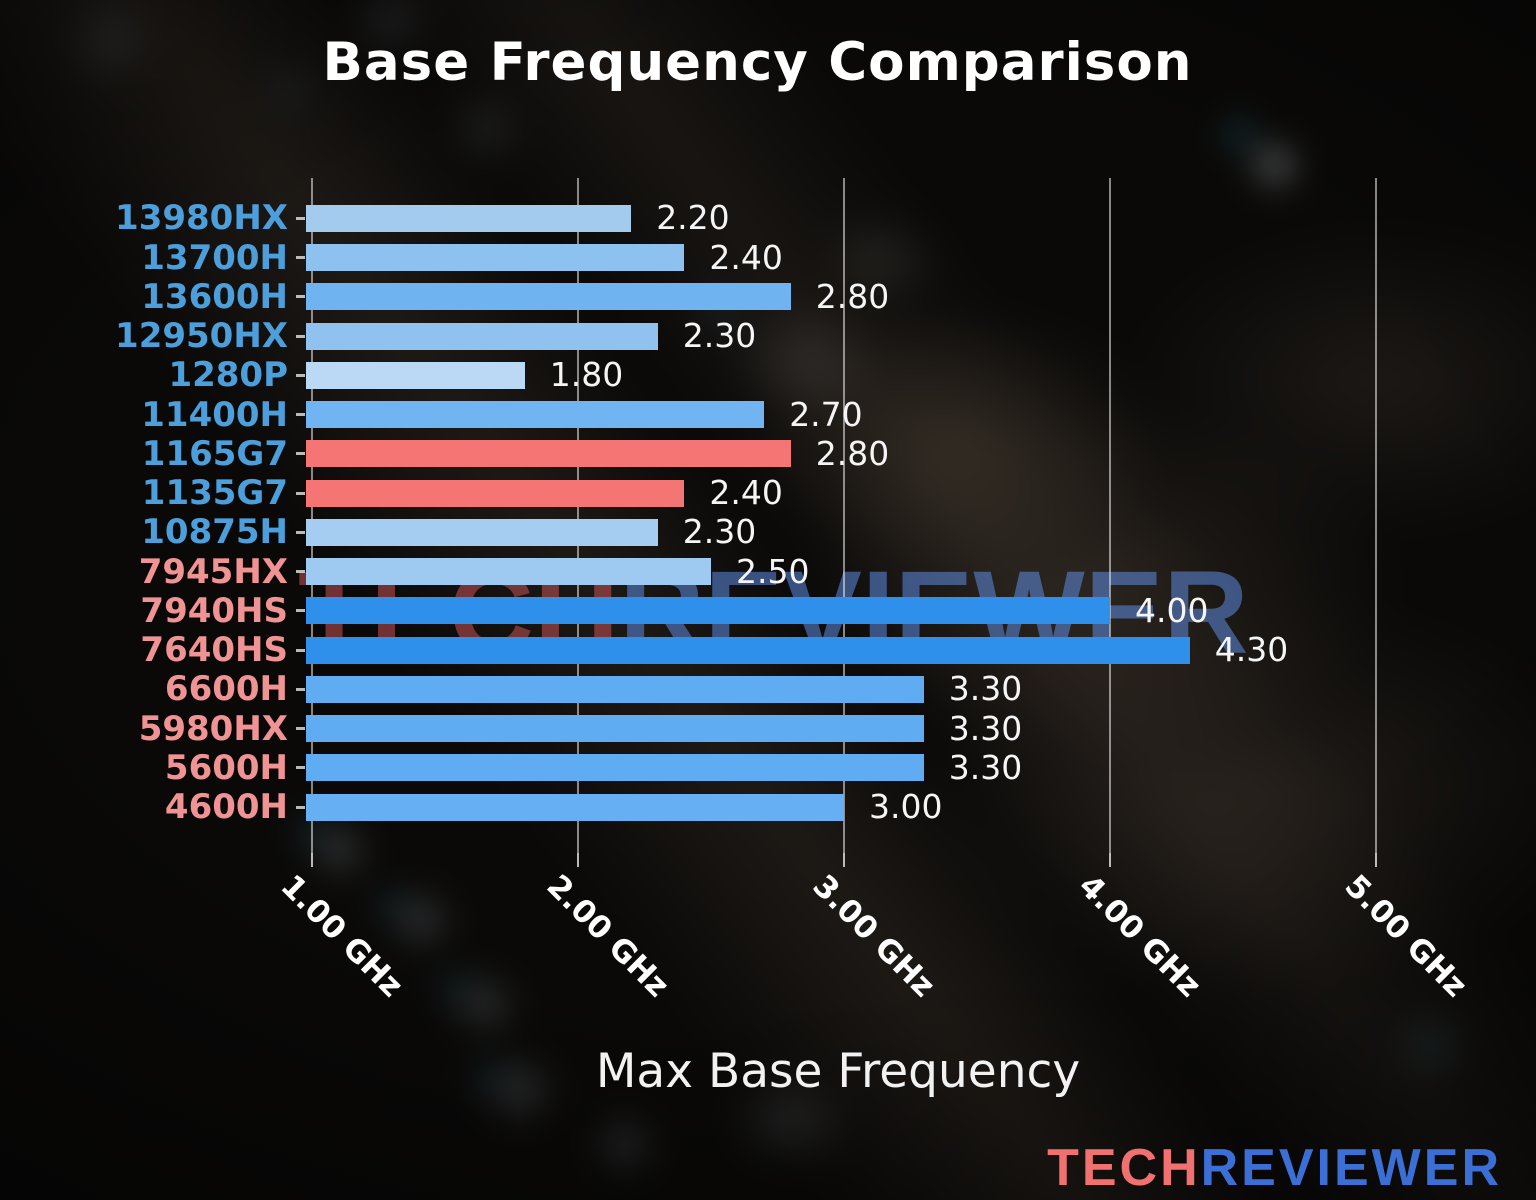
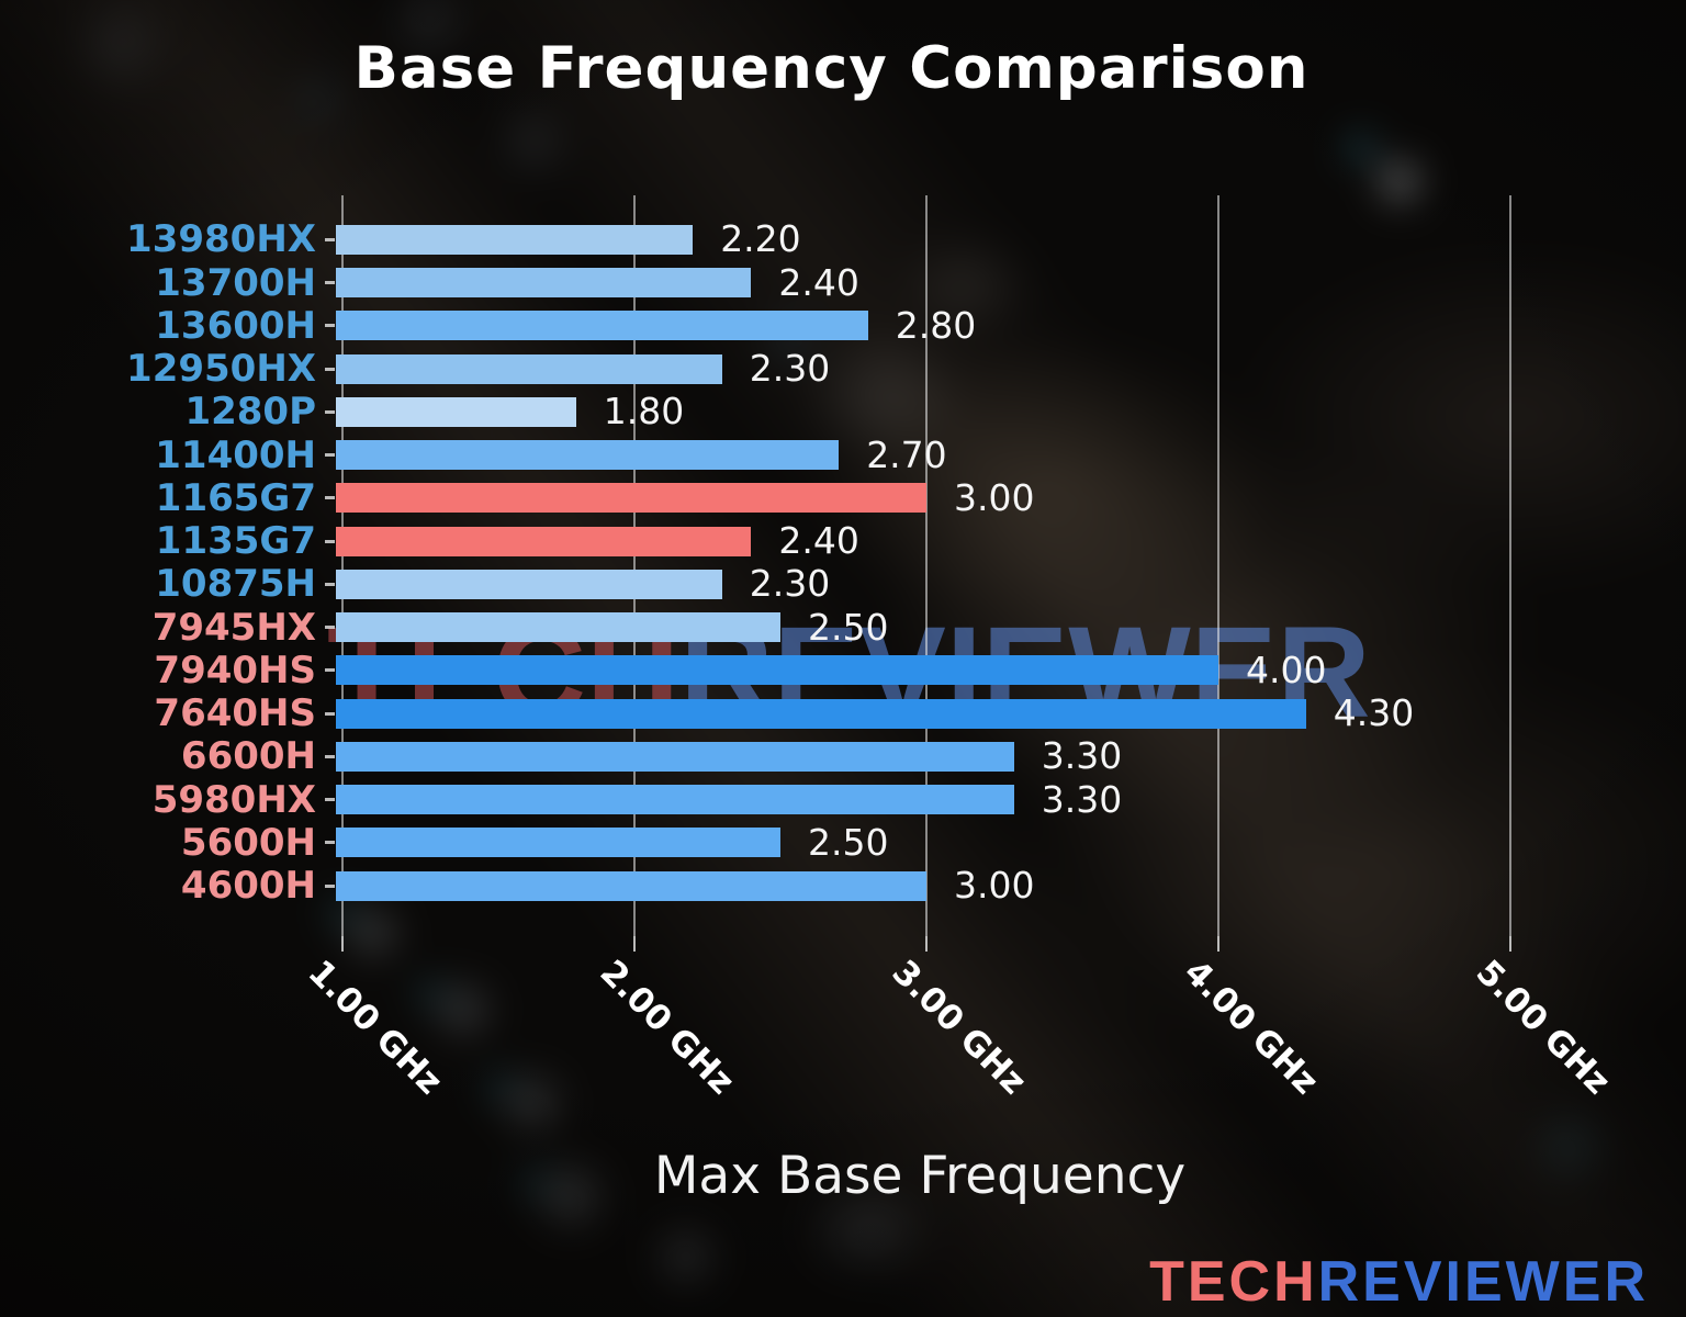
1165G7: 2.80 -> 3.00
5600H: 3.30 -> 2.50
